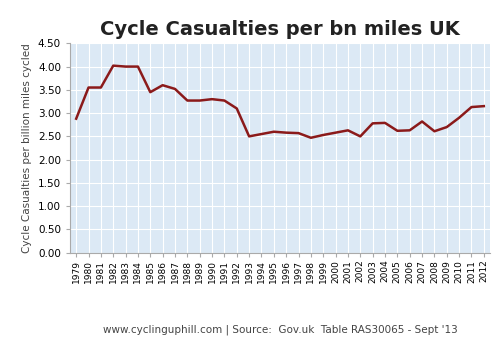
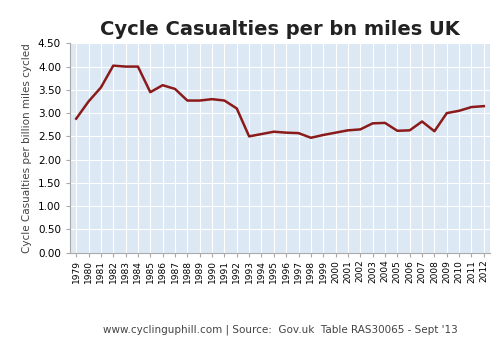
1980: 3.55 -> 3.25
2002: 2.50 -> 2.65
2009: 2.70 -> 3.00
2010: 2.90 -> 3.05
